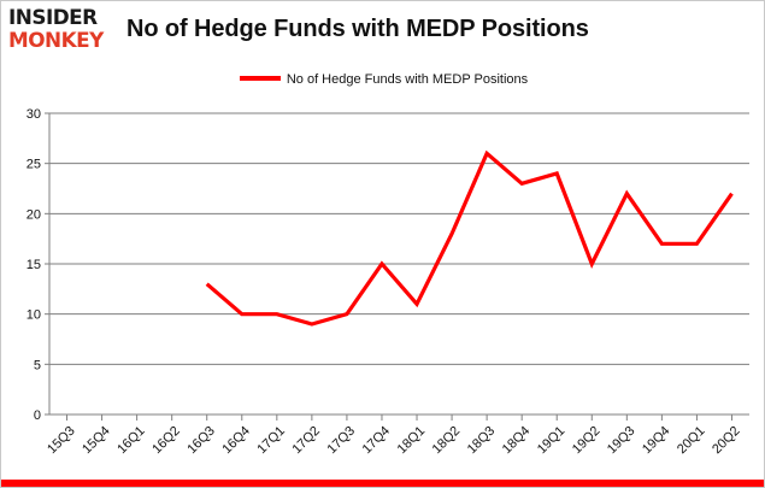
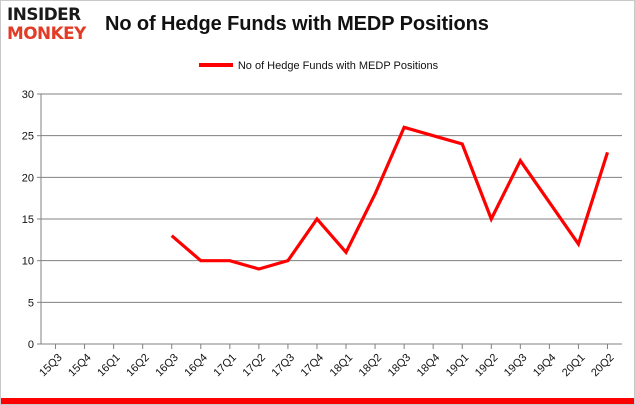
18Q4: 23 -> 25
20Q1: 17 -> 12
20Q2: 22 -> 23
